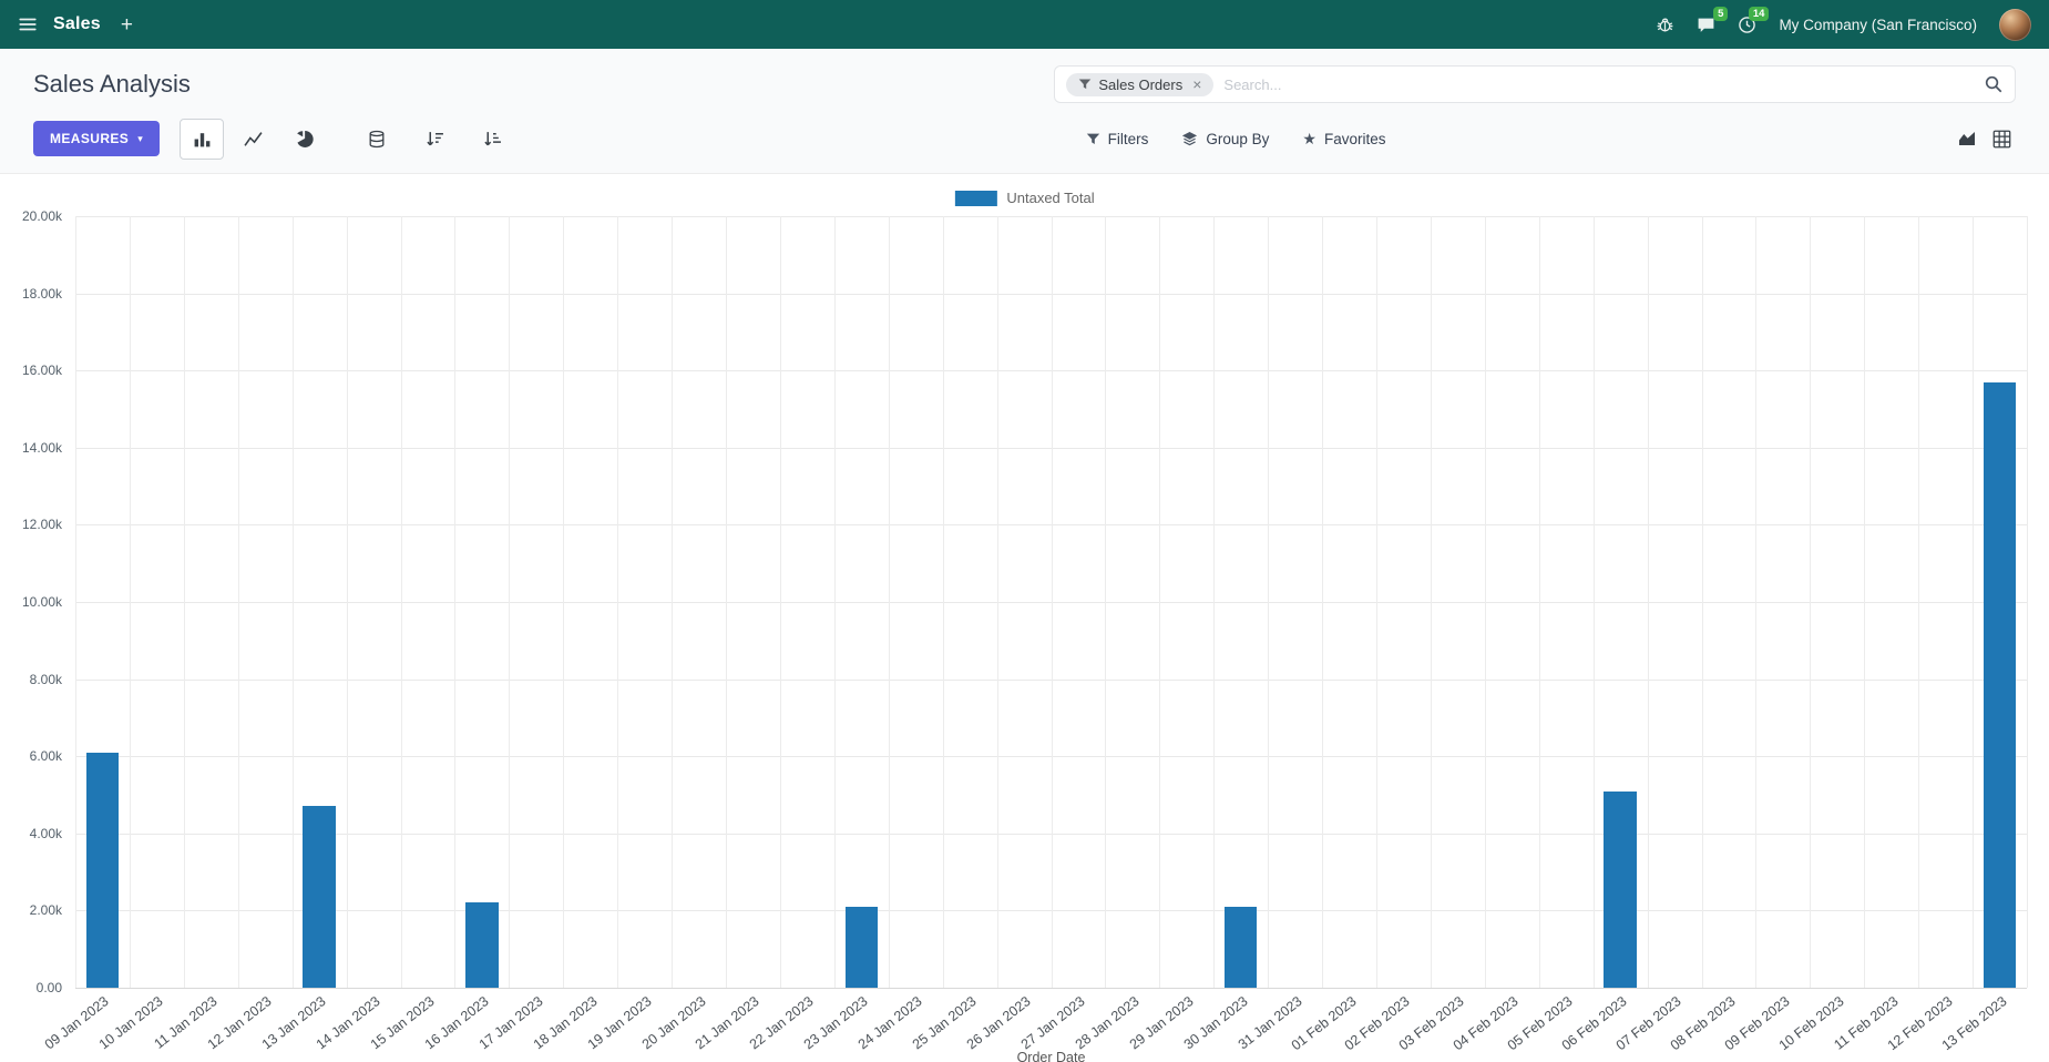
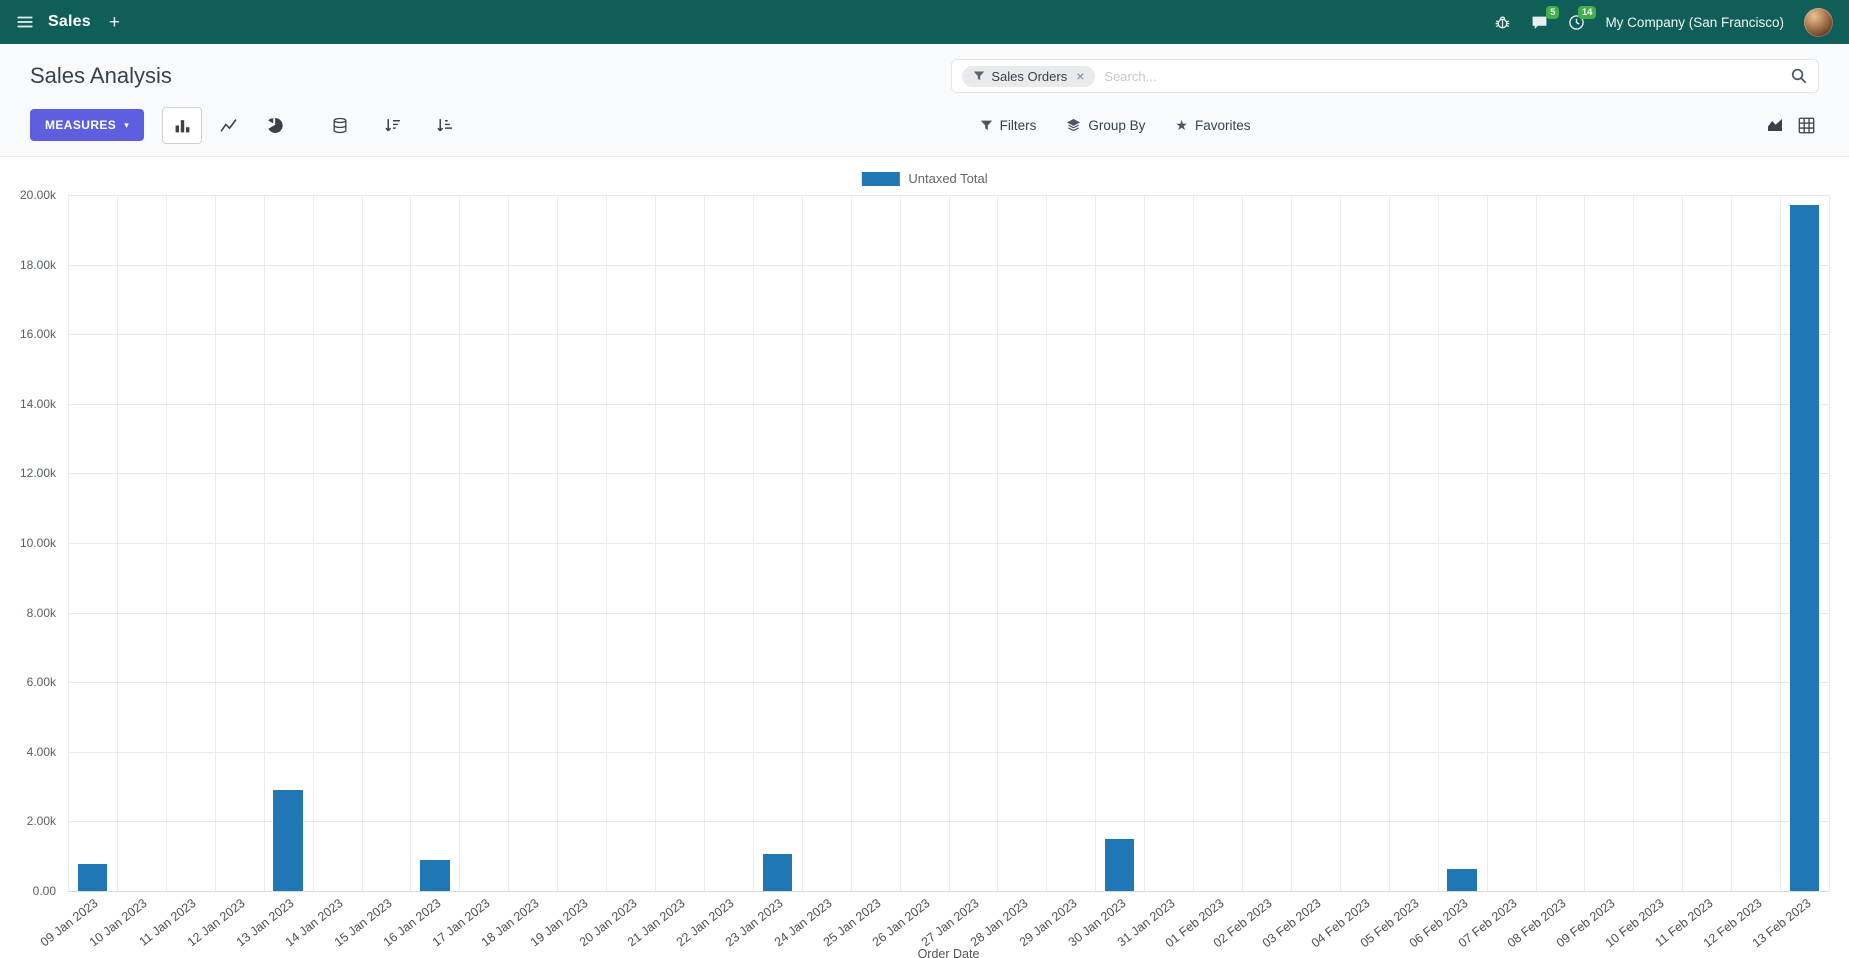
09 Jan 2023: 6.1k -> 0.8k
13 Jan 2023: 4.7k -> 2.9k
16 Jan 2023: 2.2k -> 0.9k
23 Jan 2023: 2.1k -> 1.0k
30 Jan 2023: 2.1k -> 1.5k
06 Feb 2023: 5.1k -> 0.6k
13 Feb 2023: 15.7k -> 19.7k
